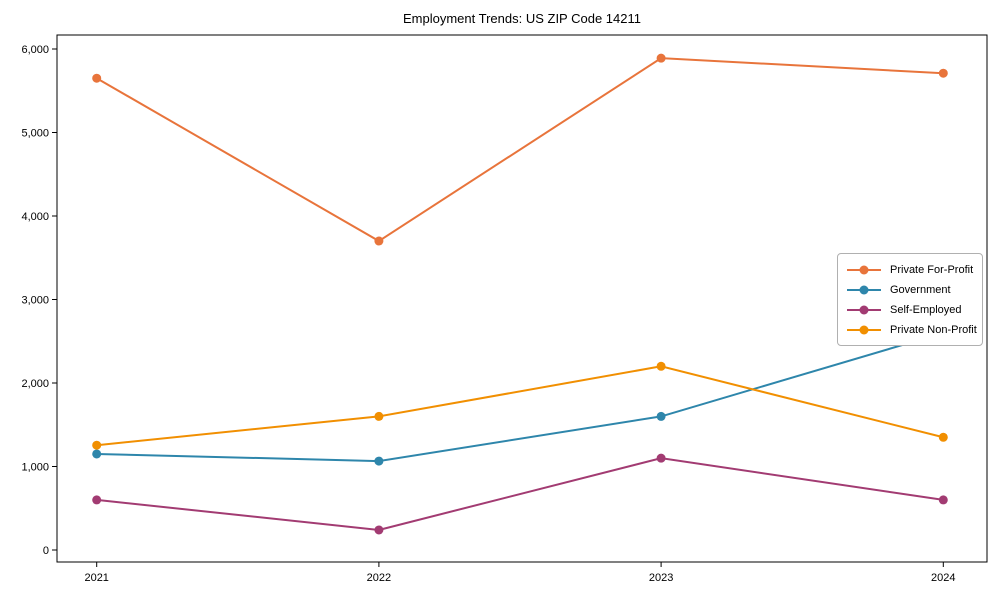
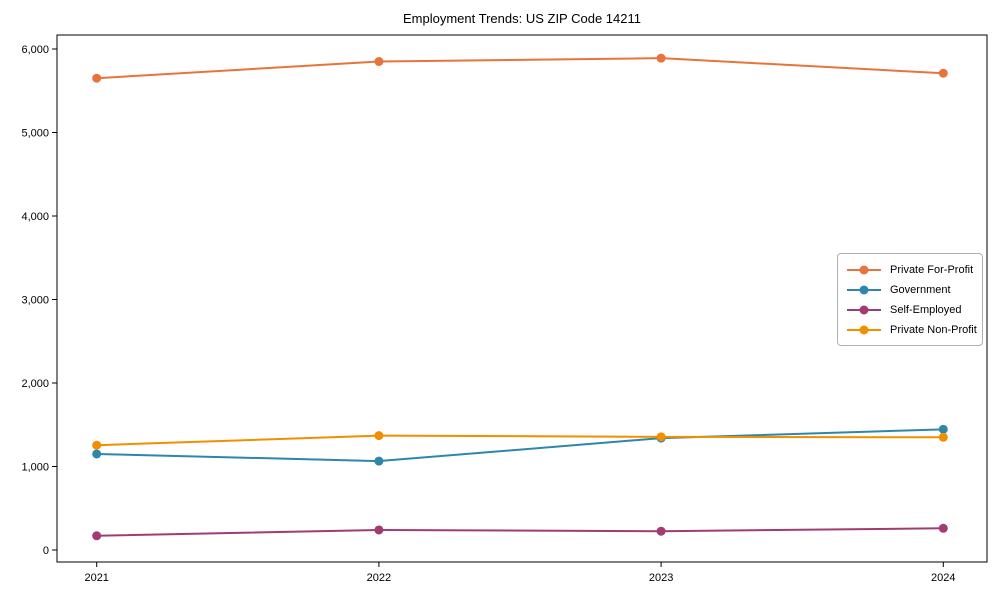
Self-Employed/2021: 600 -> 200
Private For-Profit/2022: 3700 -> 5800
Private Non-Profit/2022: 1600 -> 1400
Government/2023: 1600 -> 1300
Self-Employed/2023: 1100 -> 200
Private Non-Profit/2023: 2200 -> 1400
Government/2024: 2600 -> 1400
Self-Employed/2024: 600 -> 300
